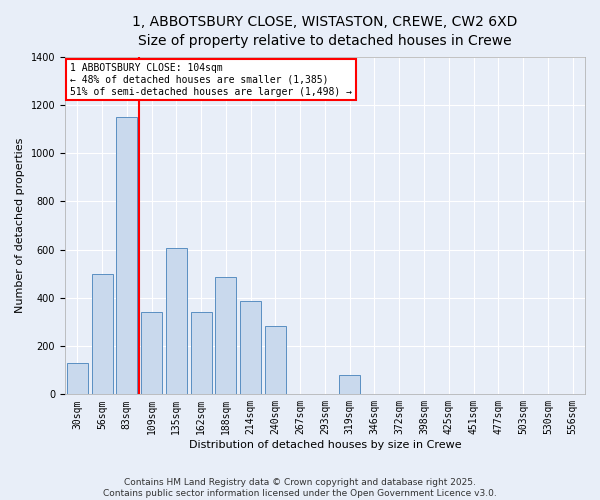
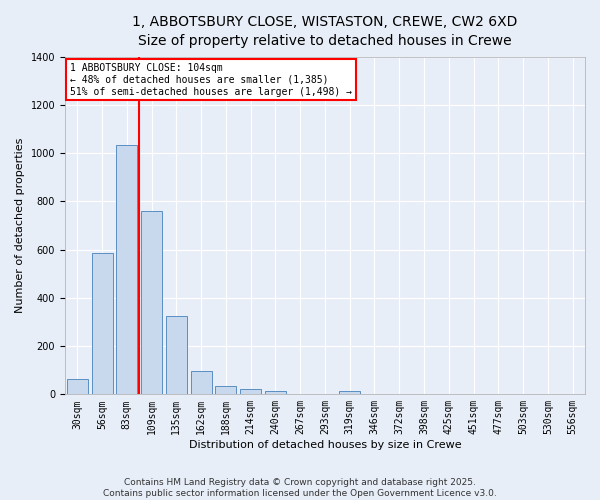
30sqm: 130 -> 65
56sqm: 500 -> 585
83sqm: 1150 -> 1035
109sqm: 340 -> 760
135sqm: 605 -> 325
162sqm: 340 -> 95
188sqm: 485 -> 35
214sqm: 385 -> 22
240sqm: 285 -> 12
319sqm: 80 -> 12
